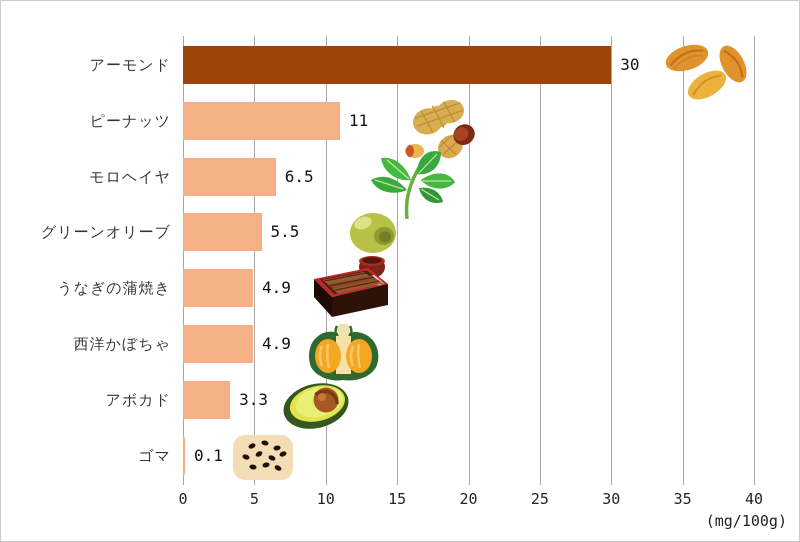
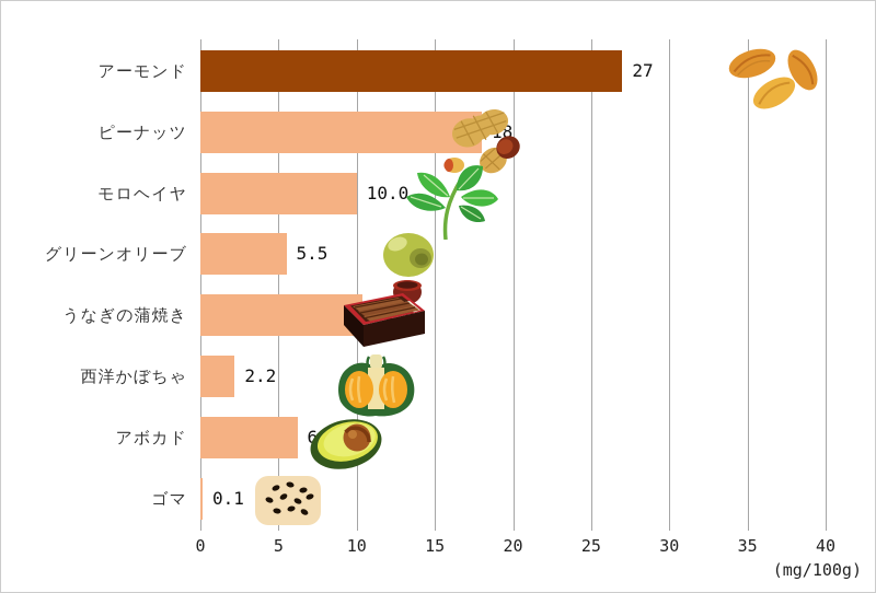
アーモンド: 30 -> 27
ピーナッツ: 11 -> 18
モロヘイヤ: 6.5 -> 10.0
うなぎの蒲焼き: 4.9 -> 10.4
西洋かぼちゃ: 4.9 -> 2.2
アボカド: 3.3 -> 6.2
